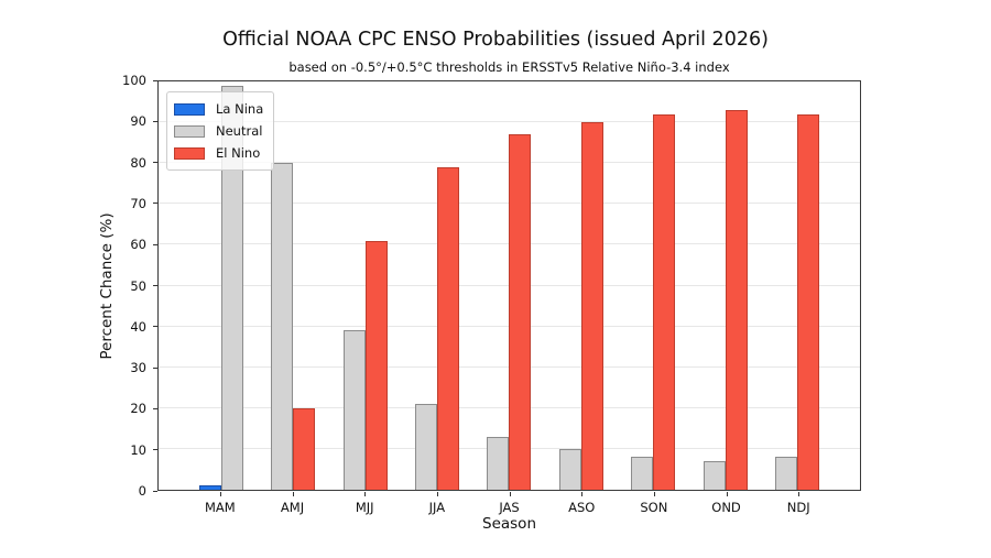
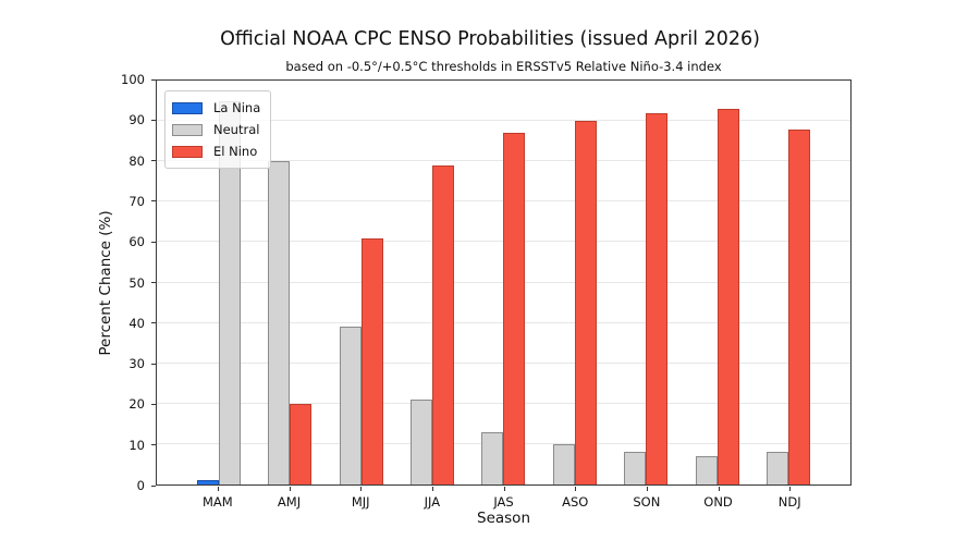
Neutral/MAM: 99 -> 95
El Nino/NDJ: 92 -> 88
